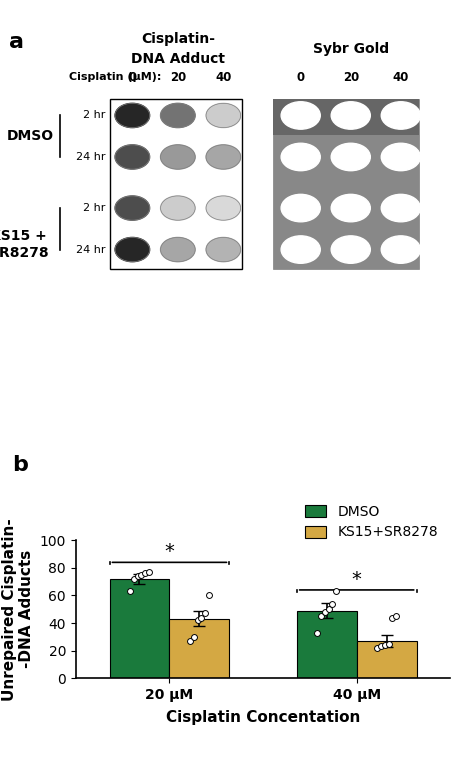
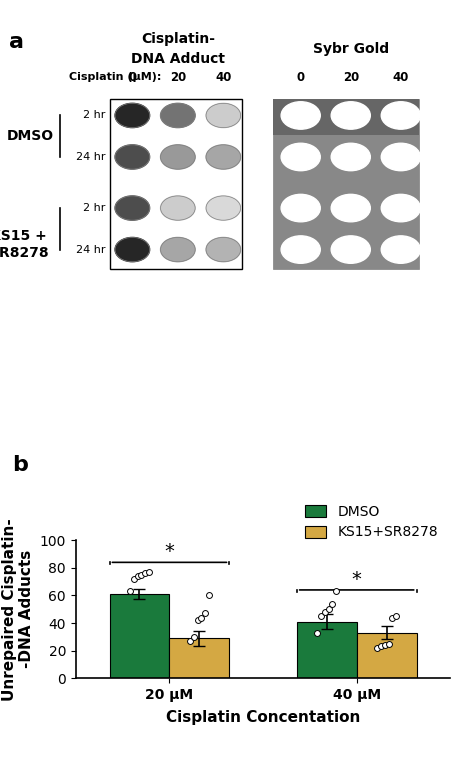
DMSO/20 μM: 72 -> 61
KS15+SR8278/20 μM: 43 -> 29
DMSO/40 μM: 49 -> 41
KS15+SR8278/40 μM: 27 -> 33
